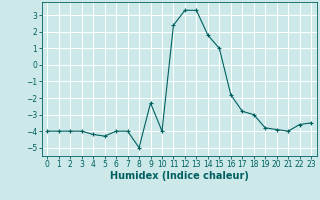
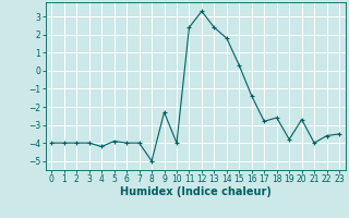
5: -4.3 -> -3.9
13: 3.3 -> 2.4
15: 1.0 -> 0.3
16: -1.8 -> -1.4
18: -3.0 -> -2.6
20: -3.9 -> -2.7
